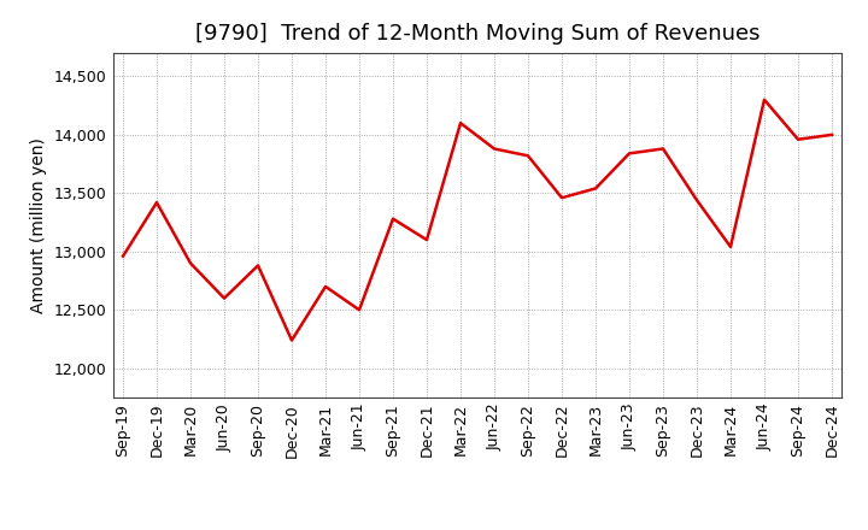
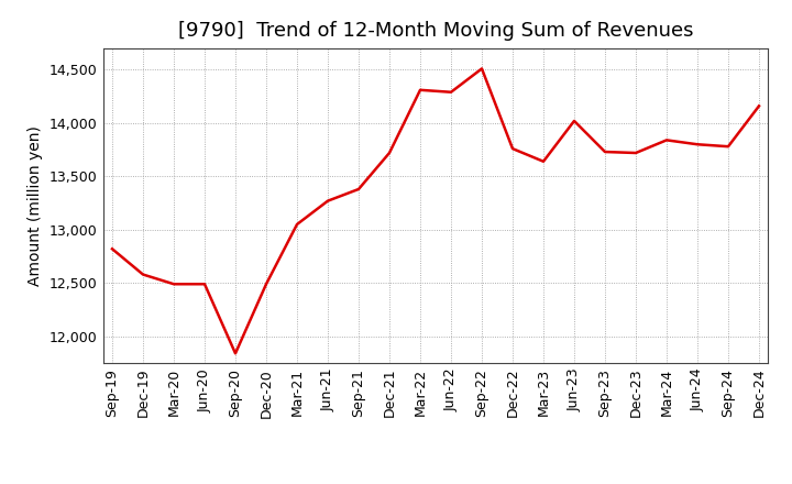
Sep-19: 12,960 -> 12,820
Dec-19: 13,420 -> 12,580
Mar-20: 12,900 -> 12,490
Jun-20: 12,600 -> 12,490
Sep-20: 12,880 -> 11,840
Dec-20: 12,240 -> 12,490
Mar-21: 12,700 -> 13,050
Jun-21: 12,500 -> 13,270
Sep-21: 13,280 -> 13,380
Dec-21: 13,100 -> 13,720
Mar-22: 14,100 -> 14,310
Jun-22: 13,880 -> 14,290
Sep-22: 13,820 -> 14,510
Dec-22: 13,460 -> 13,760
Mar-23: 13,540 -> 13,640
Jun-23: 13,840 -> 14,020
Sep-23: 13,880 -> 13,730
Dec-23: 13,440 -> 13,720
Mar-24: 13,040 -> 13,840
Jun-24: 14,300 -> 13,800
Sep-24: 13,960 -> 13,780
Dec-24: 14,000 -> 14,160
